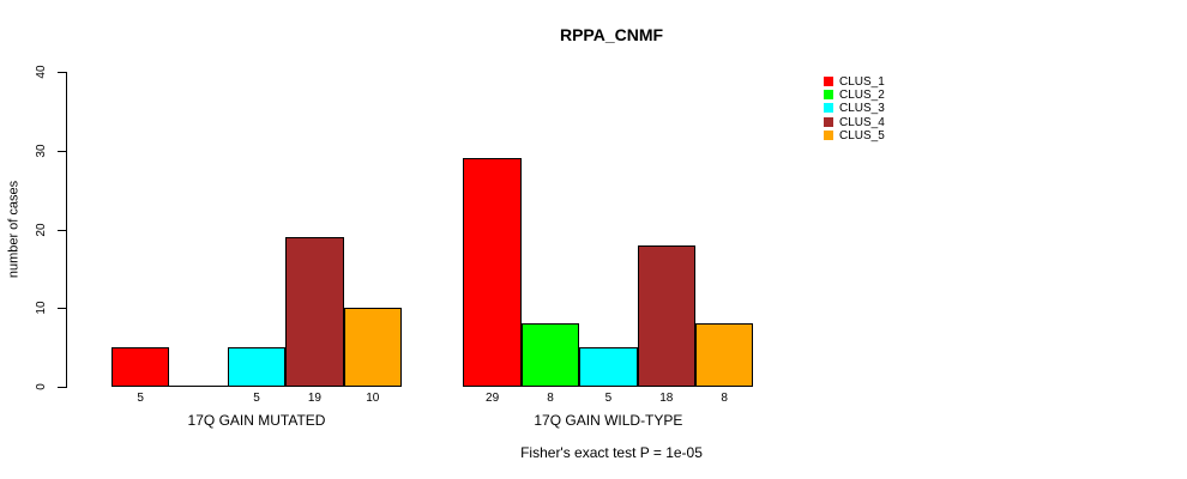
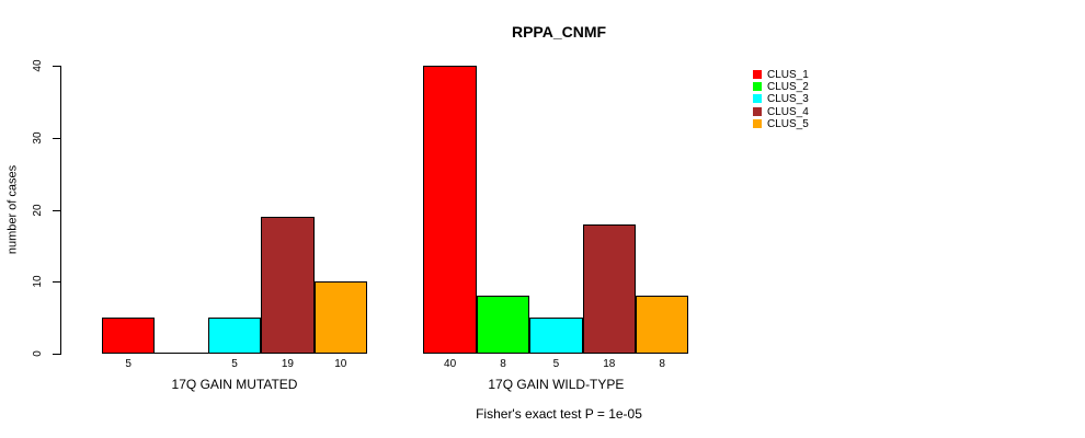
CLUS_1/17Q GAIN WILD-TYPE: 29 -> 40
